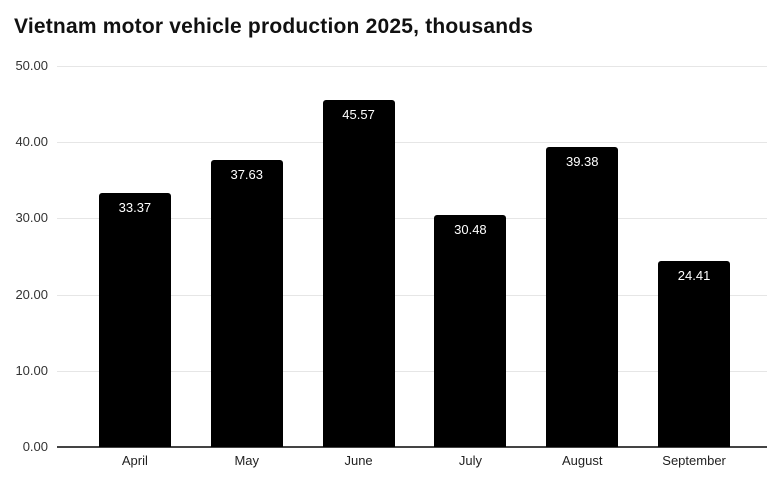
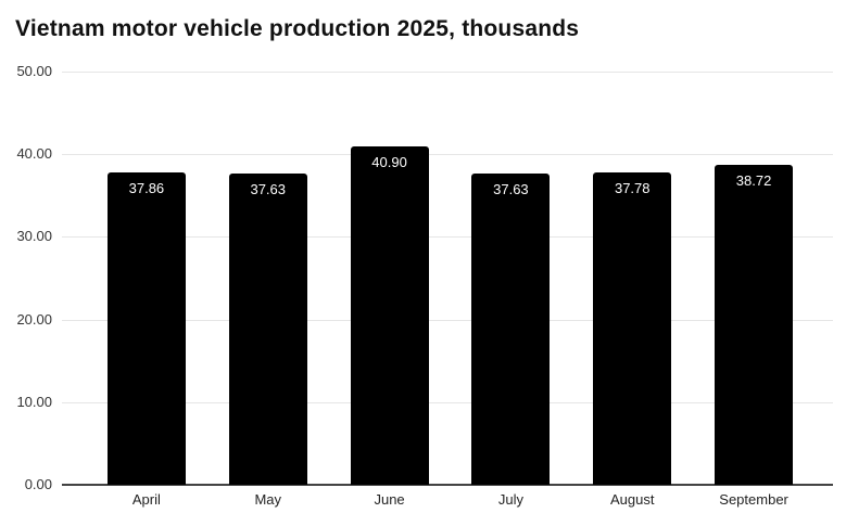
April: 33.37 -> 37.86
June: 45.57 -> 40.90
July: 30.48 -> 37.63
August: 39.38 -> 37.78
September: 24.41 -> 38.72
